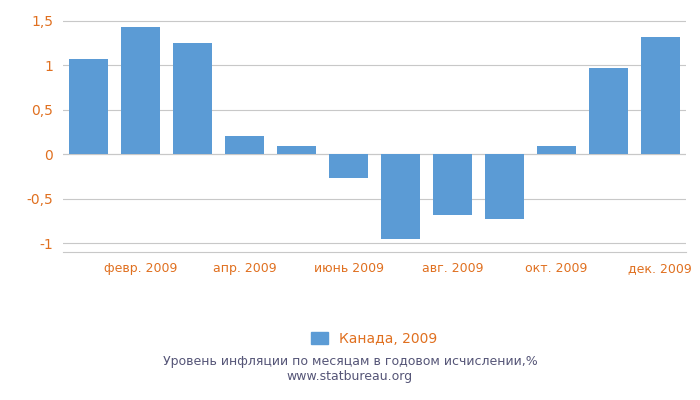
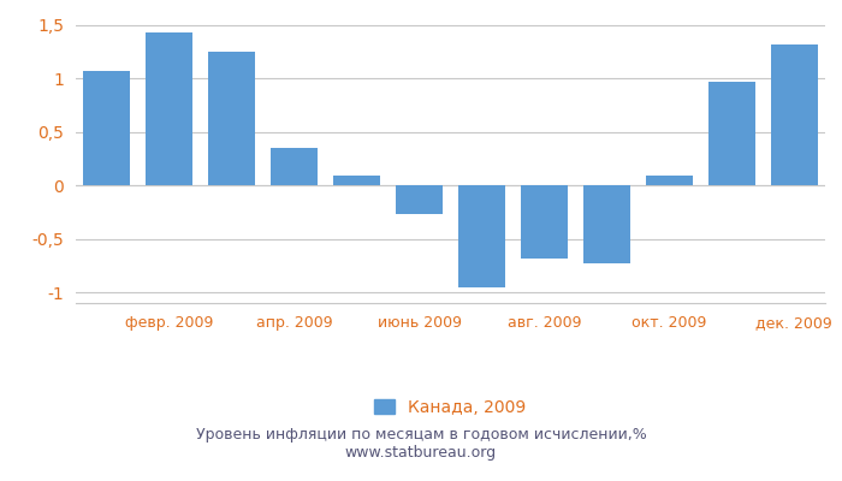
апр. 2009: 0,20 -> 0,35
